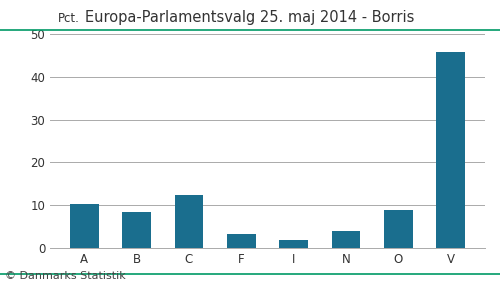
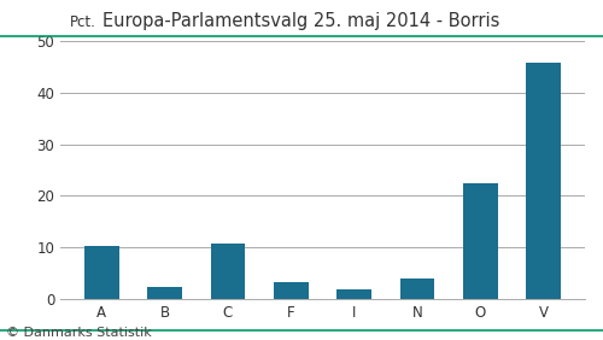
B: 8.5 -> 2.3
C: 12.5 -> 10.7
O: 9.0 -> 22.5
